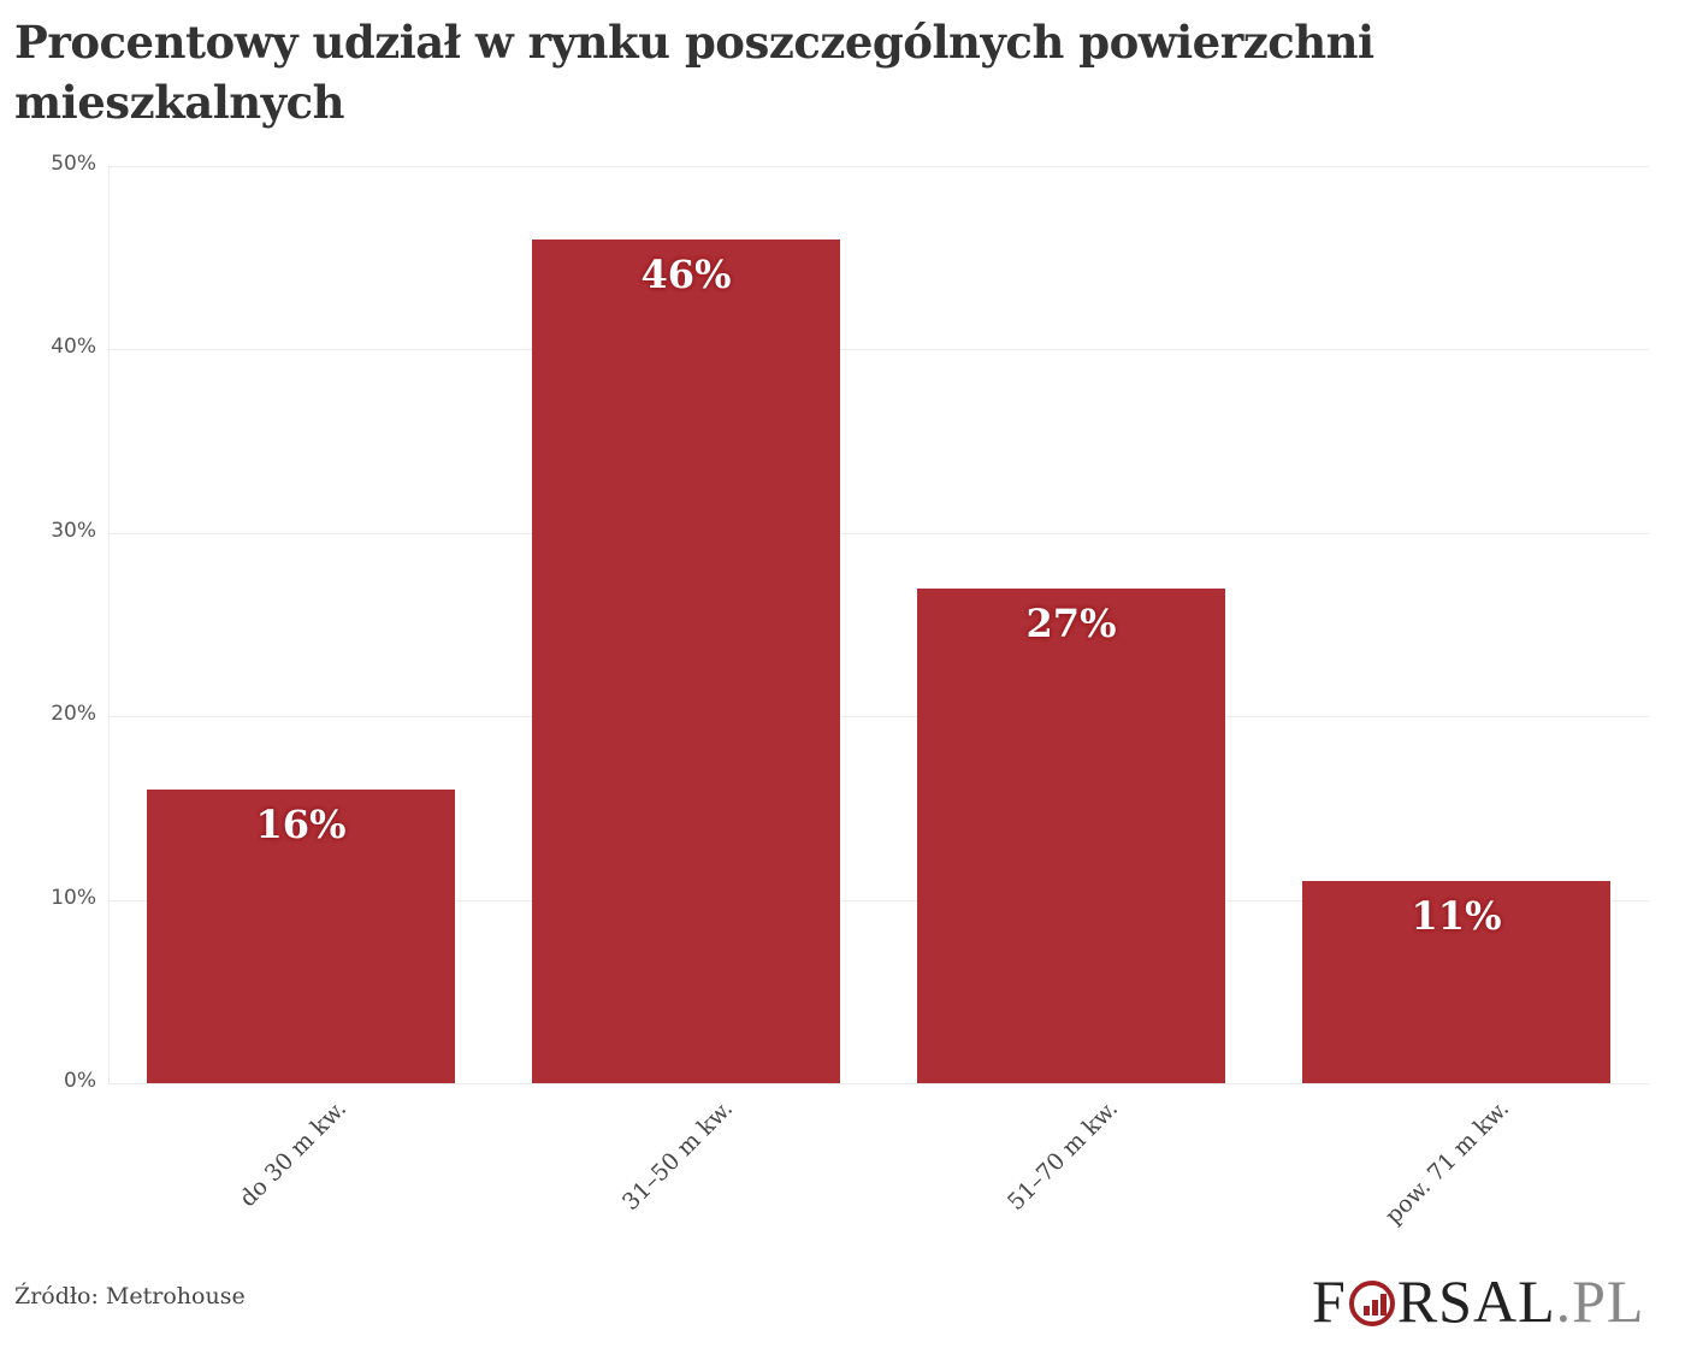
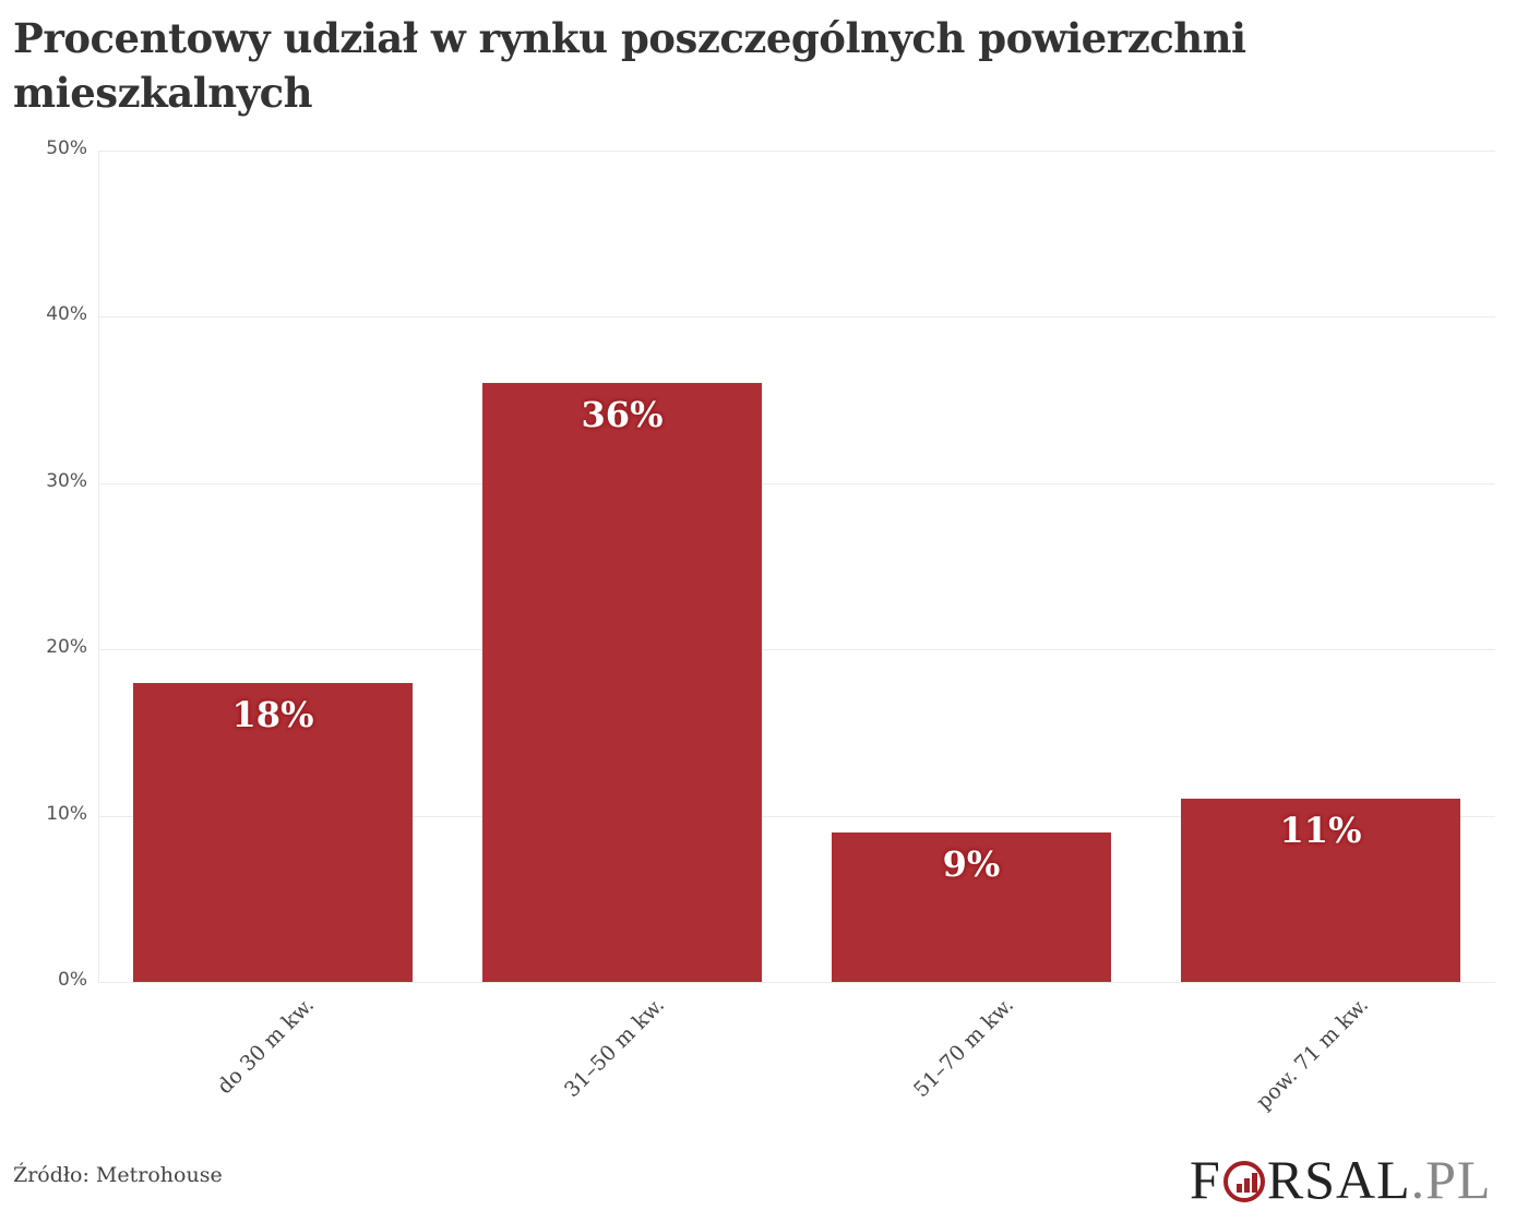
do 30 m kw.: 16% -> 18%
31–50 m kw.: 46% -> 36%
51–70 m kw.: 27% -> 9%
